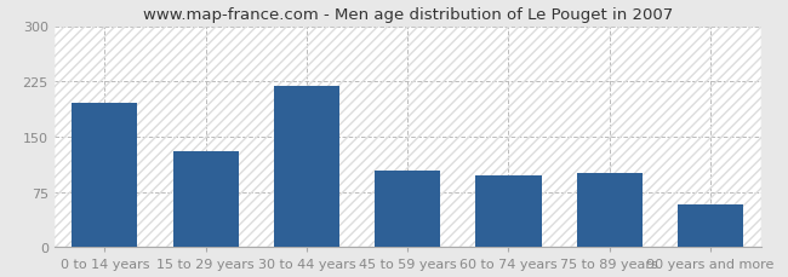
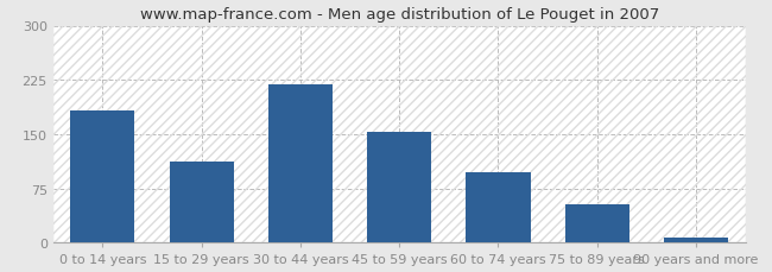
0 to 14 years: 196 -> 183
15 to 29 years: 130 -> 113
45 to 59 years: 104 -> 153
75 to 89 years: 100 -> 53
90 years and more: 58 -> 8
